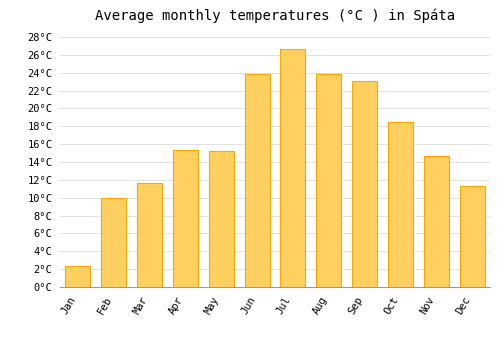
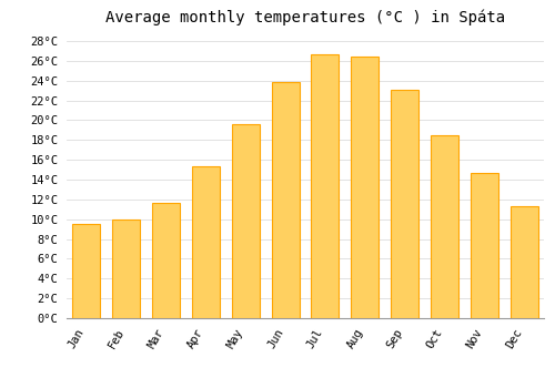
Jan: 2.4°C -> 9.5°C
May: 15.2°C -> 19.6°C
Aug: 23.8°C -> 26.4°C
